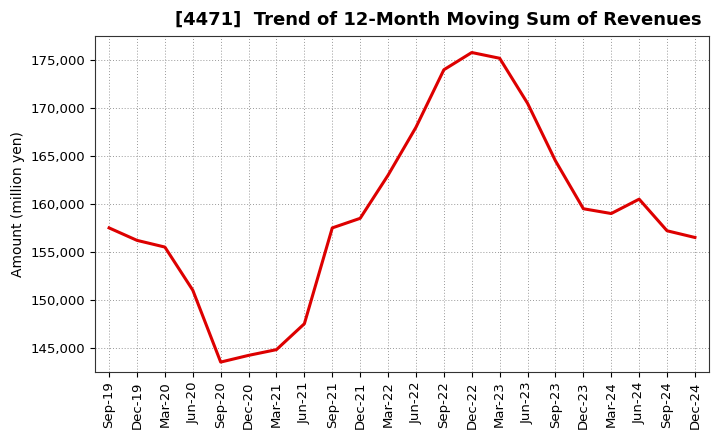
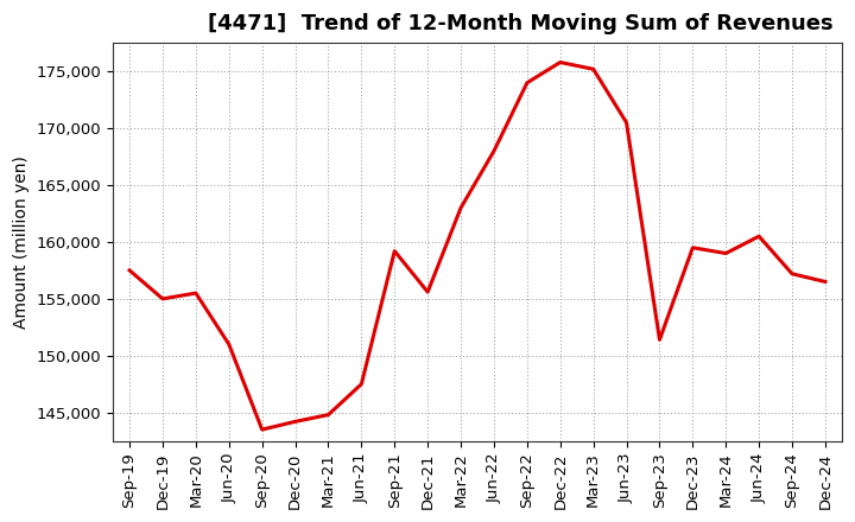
Dec-19: 156,200 -> 155,000
Sep-21: 157,500 -> 159,200
Dec-21: 158,500 -> 155,600
Sep-23: 164,500 -> 151,400
